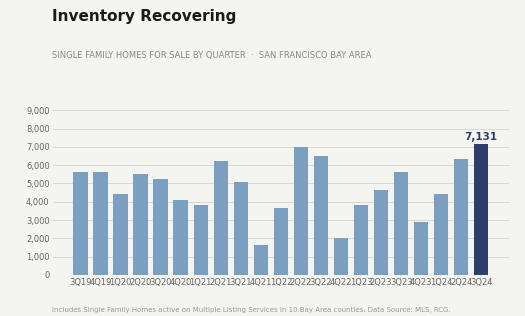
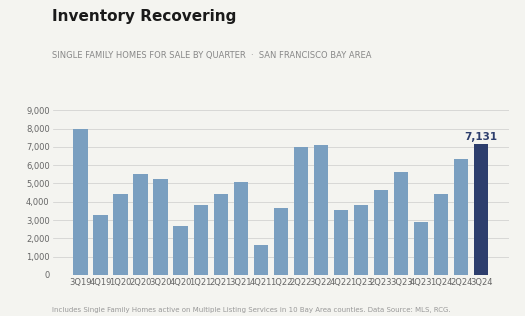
3Q19: 5,600 -> 8,000
4Q19: 5,600 -> 3,200
4Q20: 4,100 -> 2,700
2Q21: 6,200 -> 4,400
3Q22: 6,500 -> 7,100
4Q22: 2,000 -> 3,600
